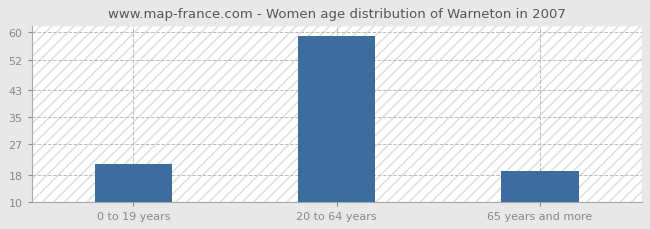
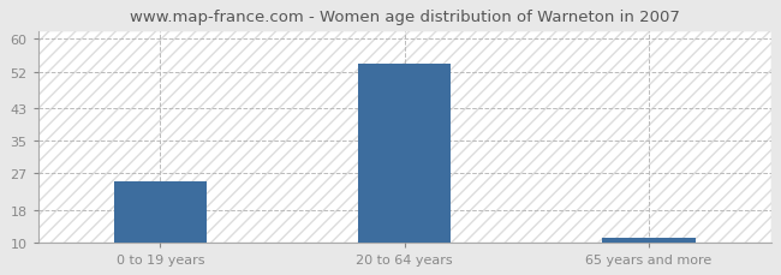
0 to 19 years: 21 -> 25
20 to 64 years: 59 -> 54
65 years and more: 19 -> 11
